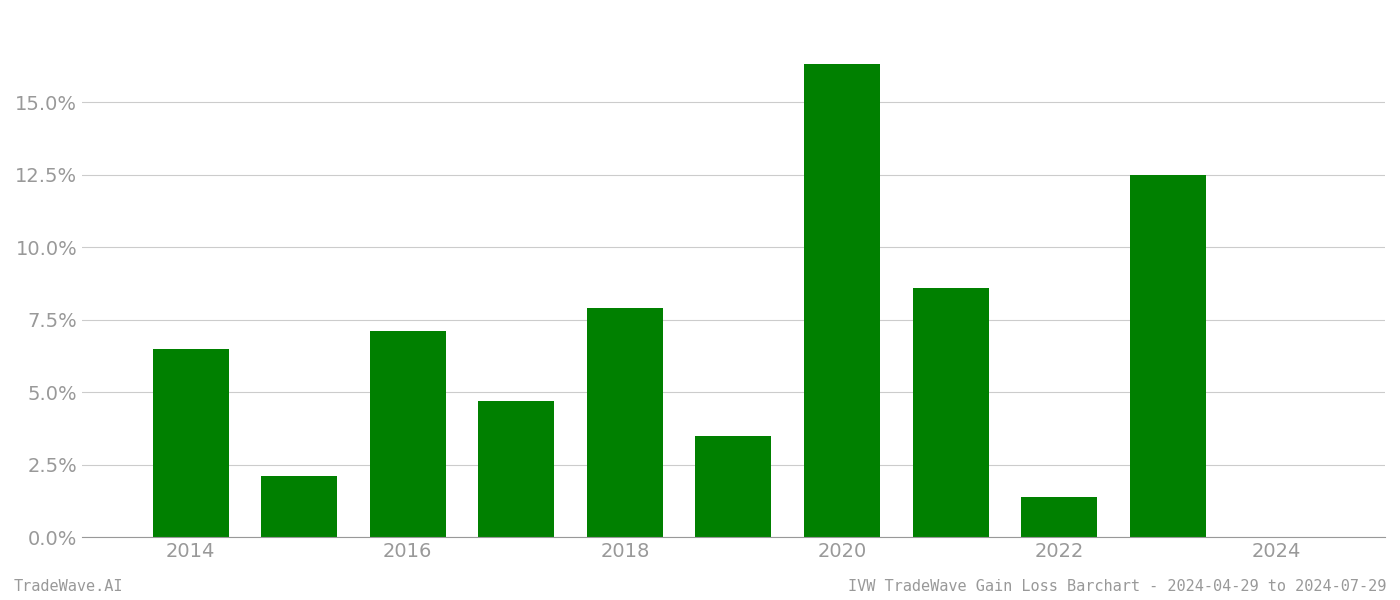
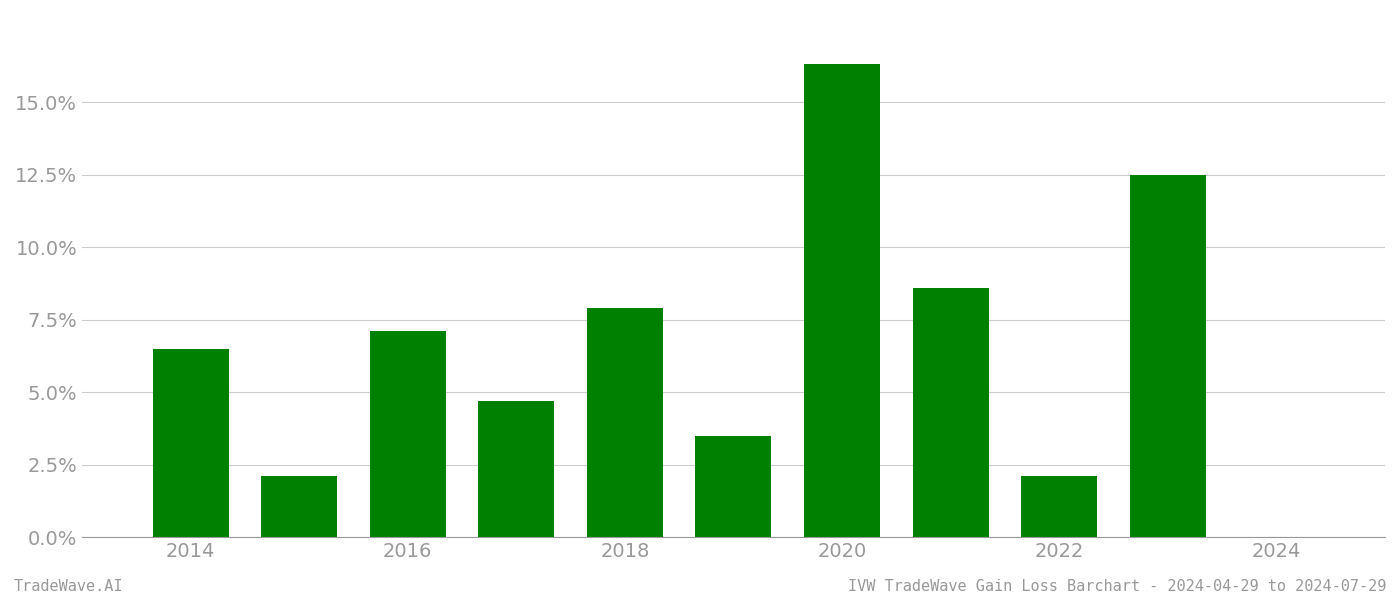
2022: 1.4% -> 2.1%
